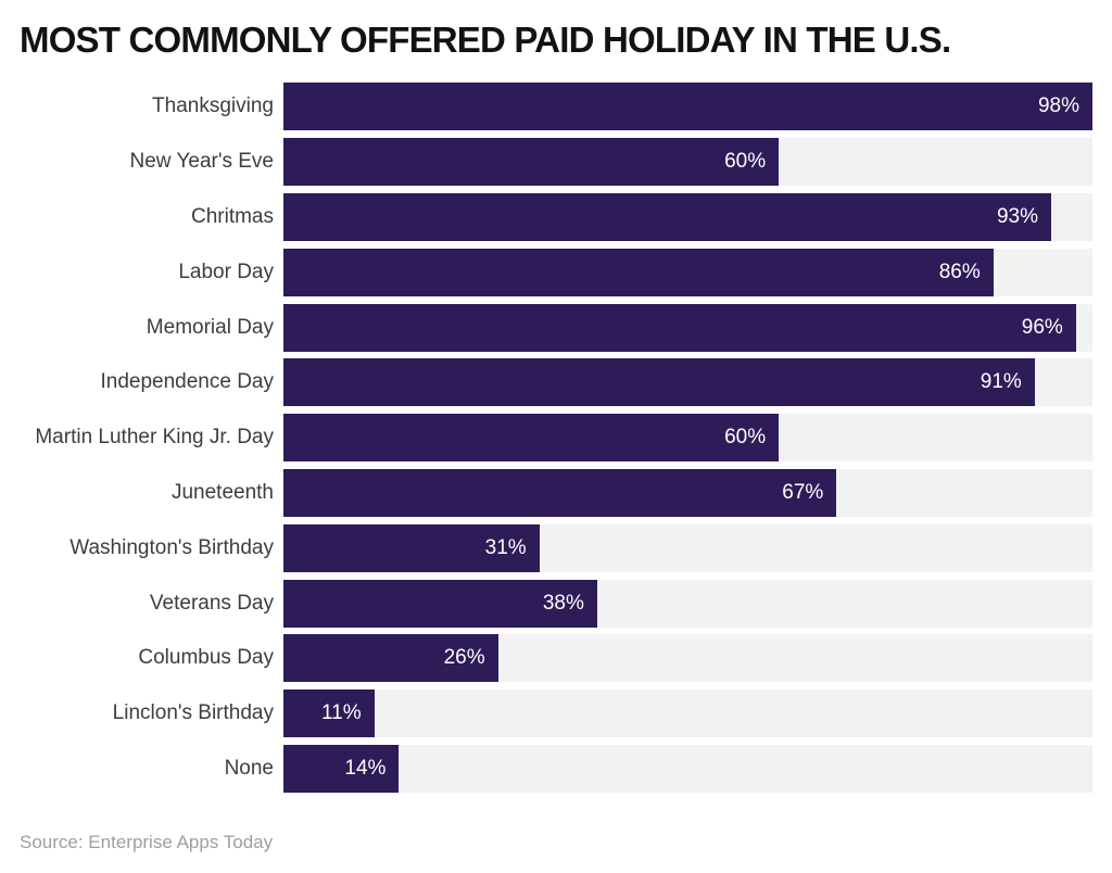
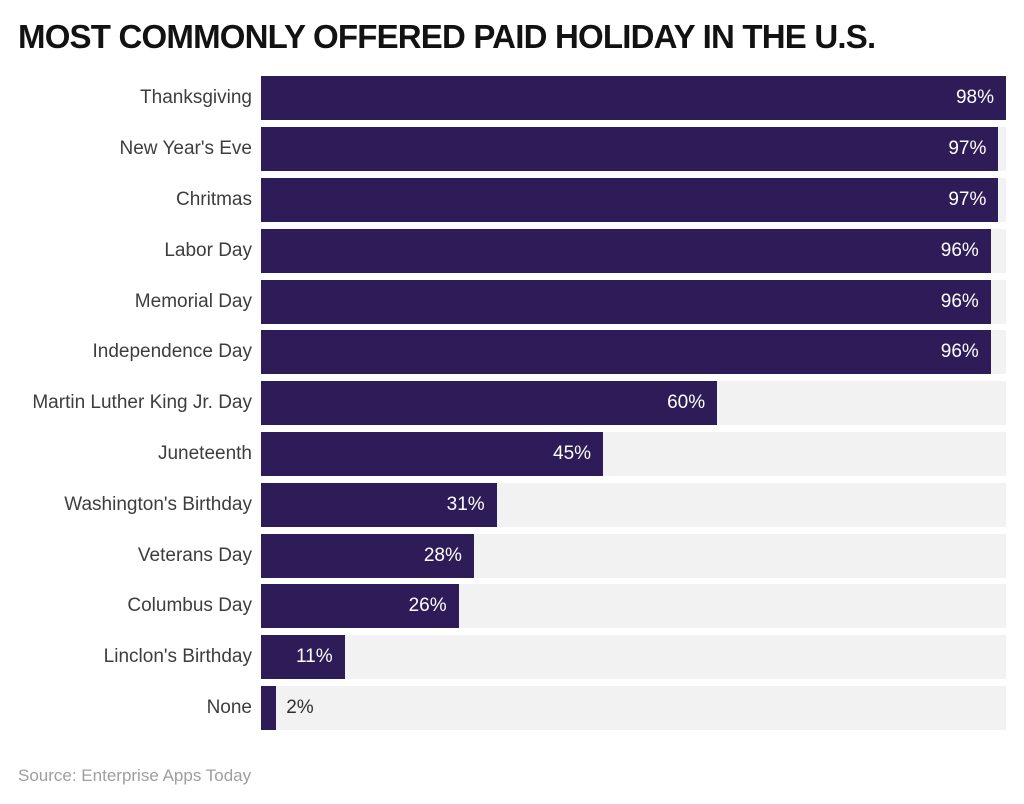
New Year's Eve: 60% -> 97%
Chritmas: 93% -> 97%
Labor Day: 86% -> 96%
Independence Day: 91% -> 96%
Juneteenth: 67% -> 45%
Veterans Day: 38% -> 28%
None: 14% -> 2%
